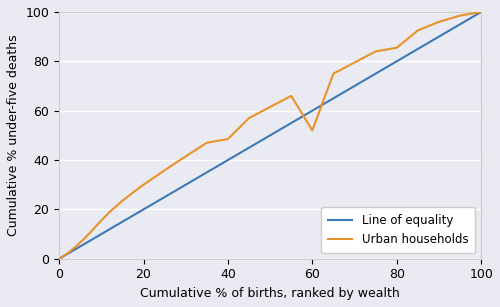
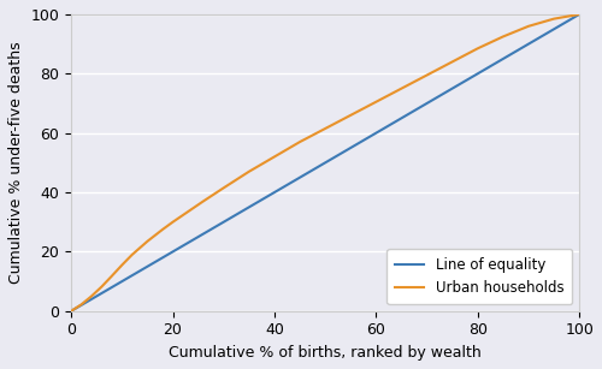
40: 48.5 -> 52.0
60: 52.0 -> 70.5
80: 85.5 -> 88.5
